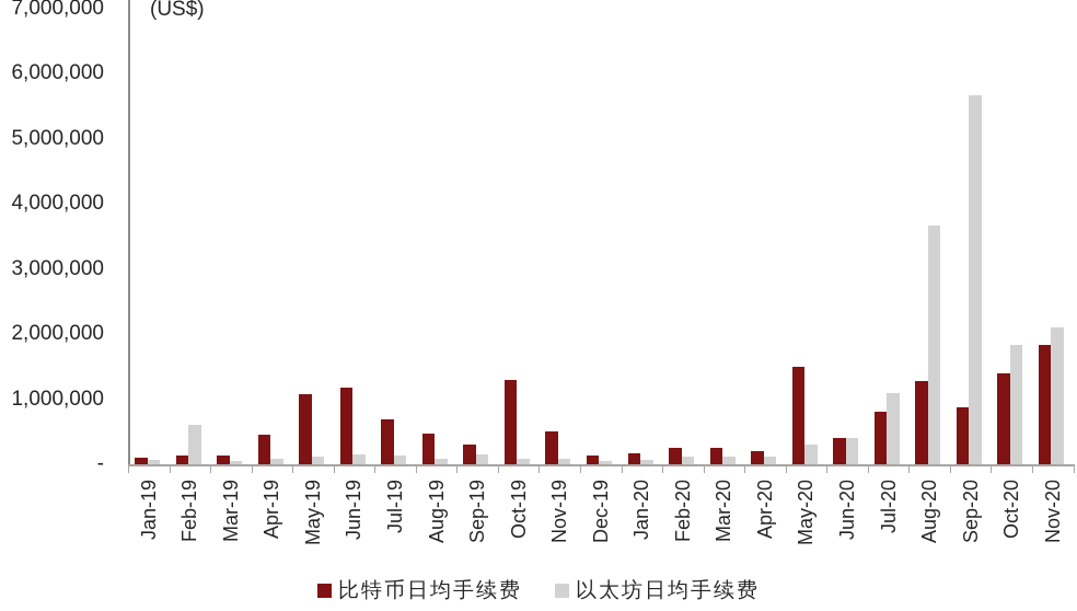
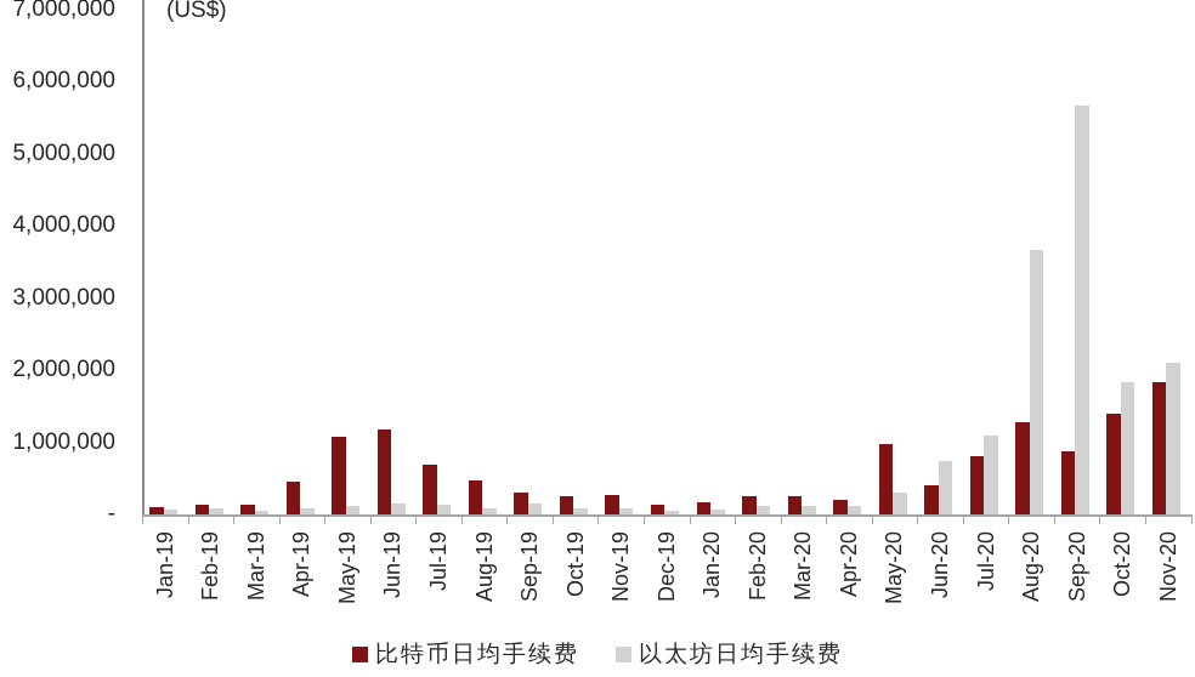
以太坊日均手续费/Feb-19: 600000 -> 100000
比特币日均手续费/Oct-19: 1300000 -> 200000
比特币日均手续费/Nov-19: 500000 -> 300000
比特币日均手续费/May-20: 1500000 -> 1000000
以太坊日均手续费/Jun-20: 400000 -> 700000
